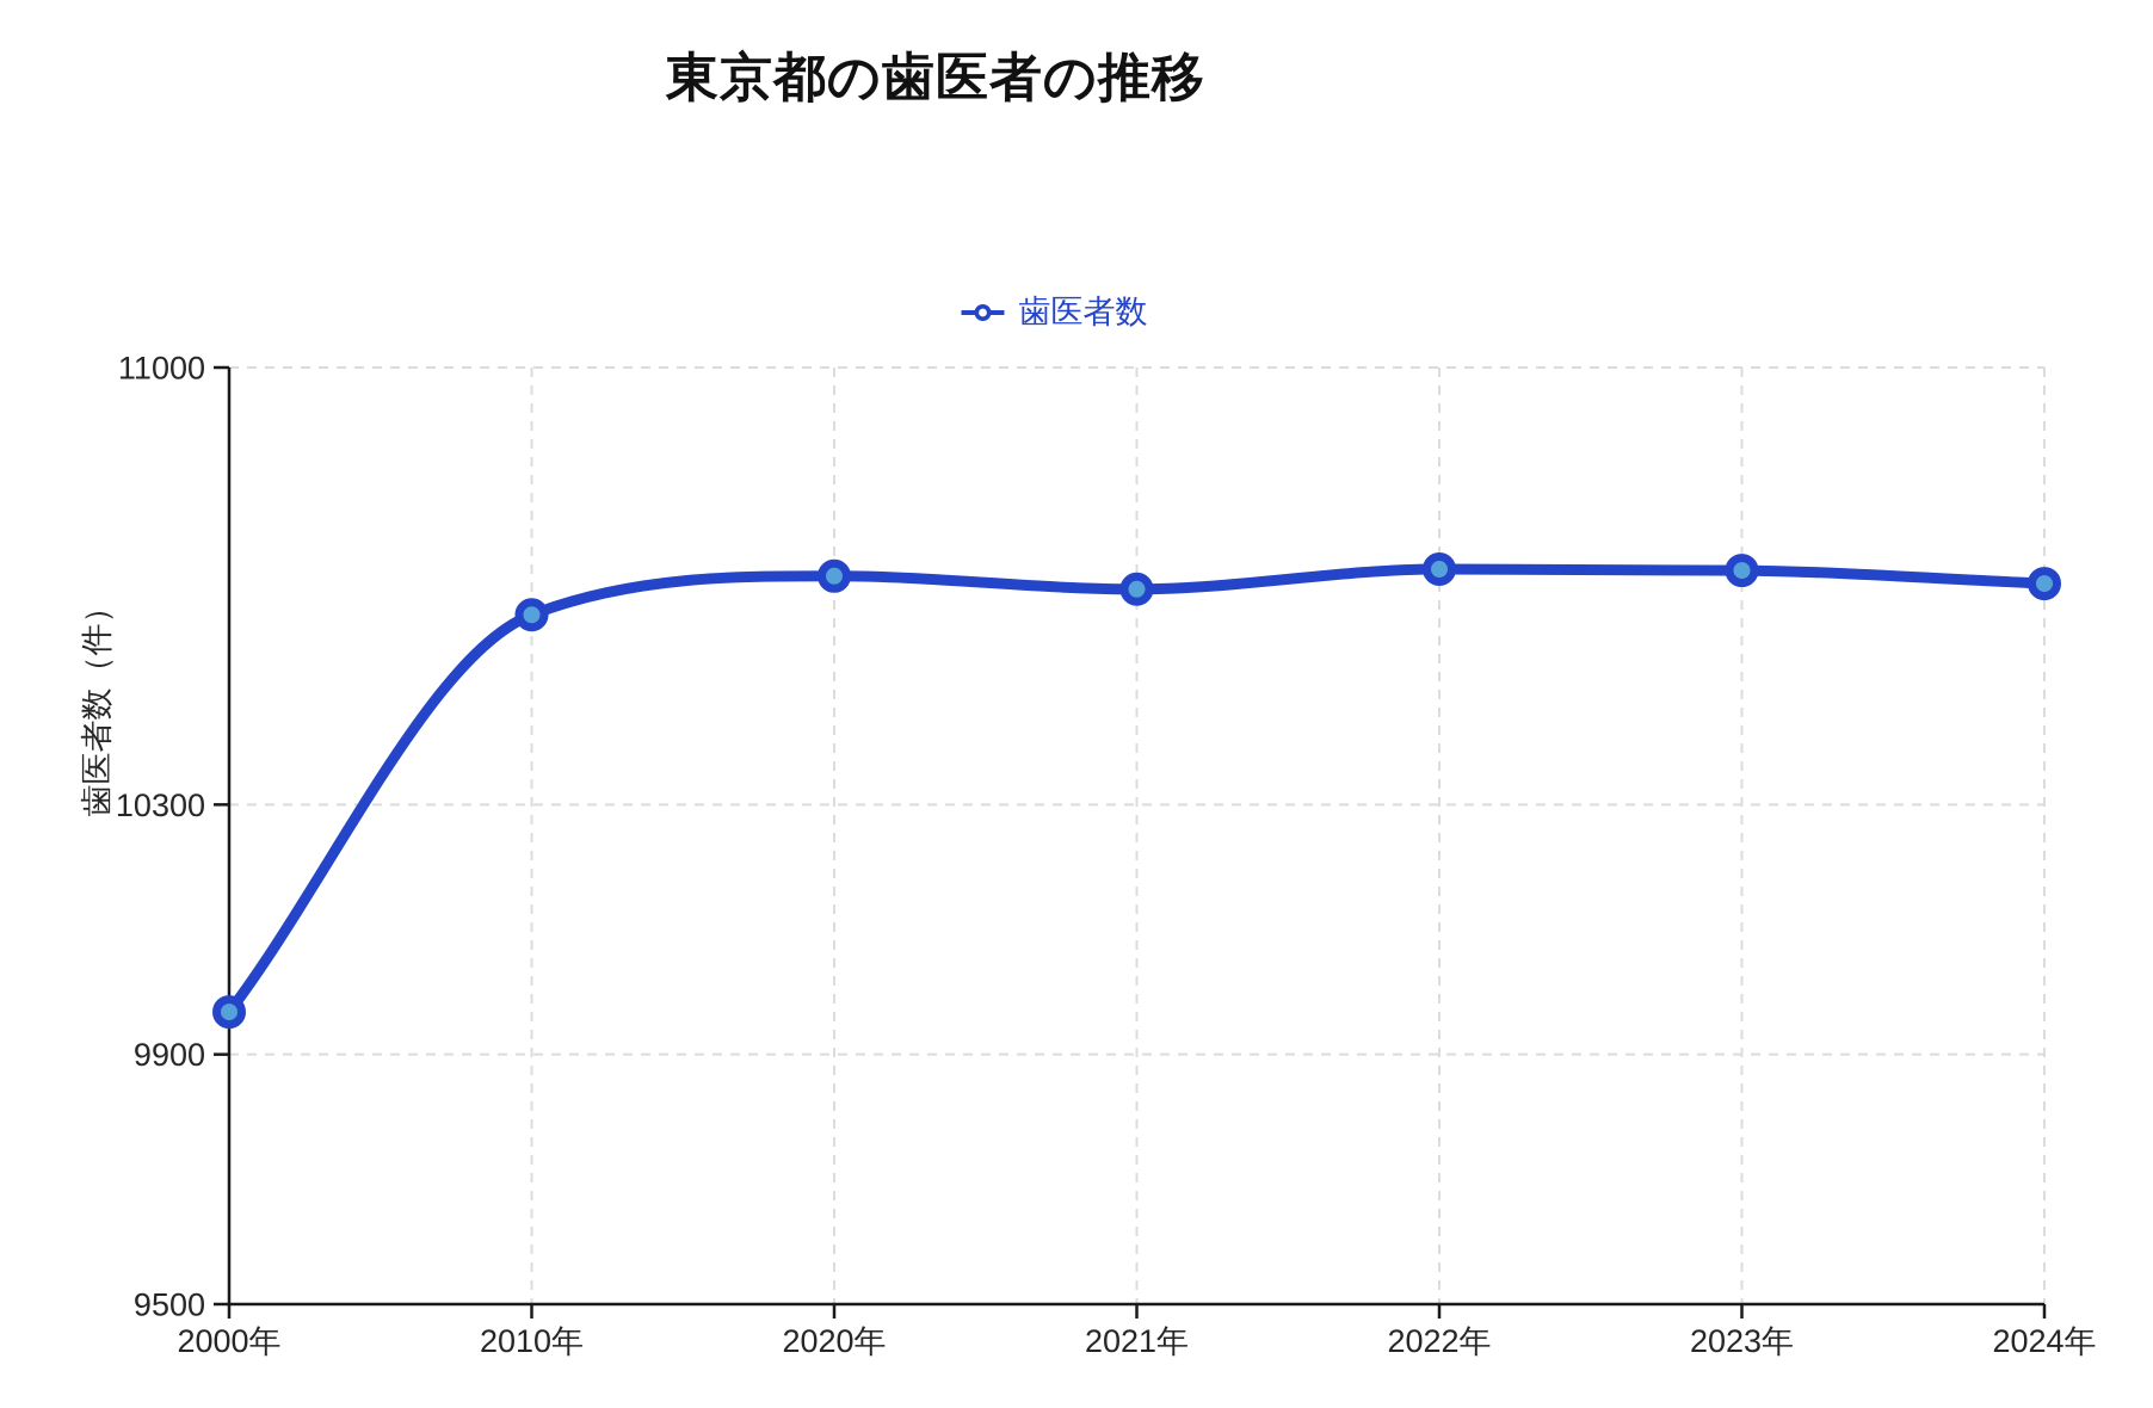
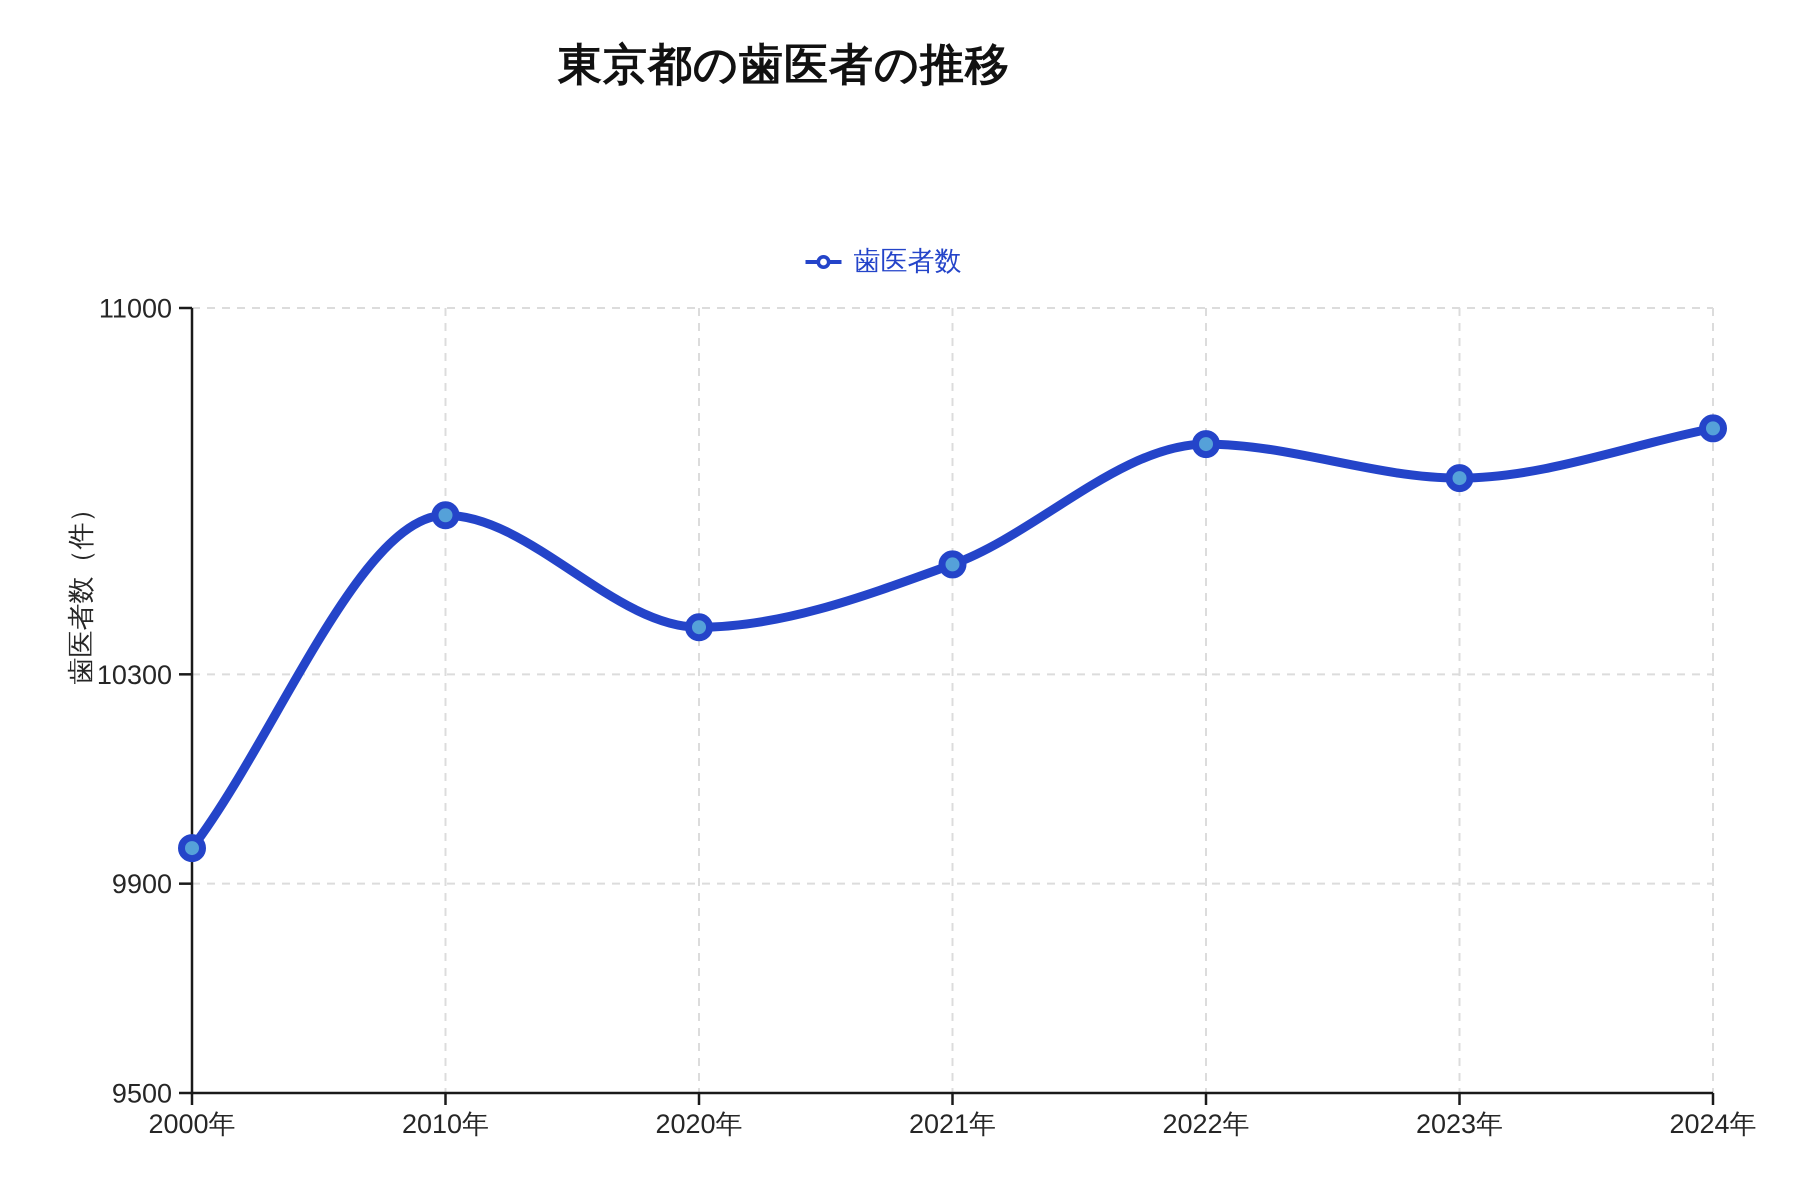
2020年: 10670 -> 10390
2021年: 10640 -> 10510
2022年: 10680 -> 10740
2024年: 10650 -> 10770
